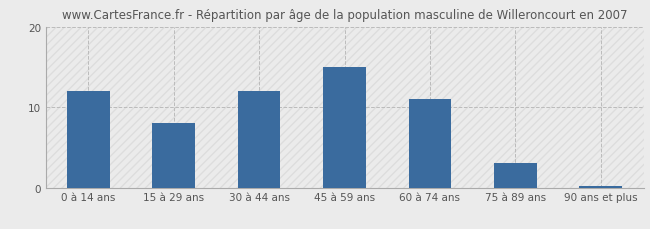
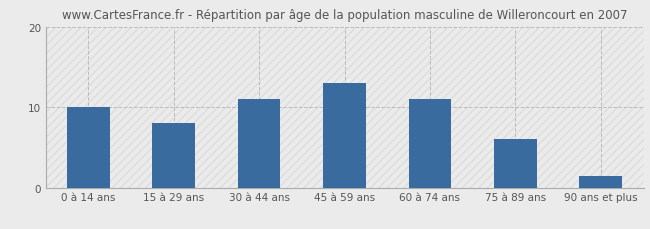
0 à 14 ans: 12.0 -> 10.0
30 à 44 ans: 12.0 -> 11.0
45 à 59 ans: 15.0 -> 13.0
75 à 89 ans: 3.0 -> 6.0
90 ans et plus: 0.2 -> 1.4
